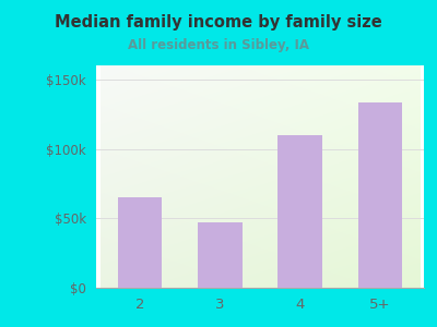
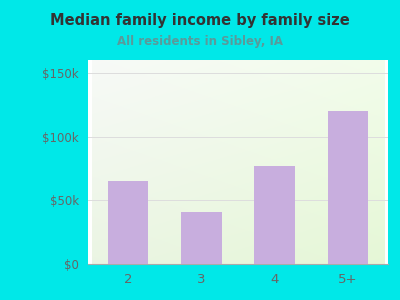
3: $47k -> $41k
4: $110k -> $77k
5+: $133k -> $120k
